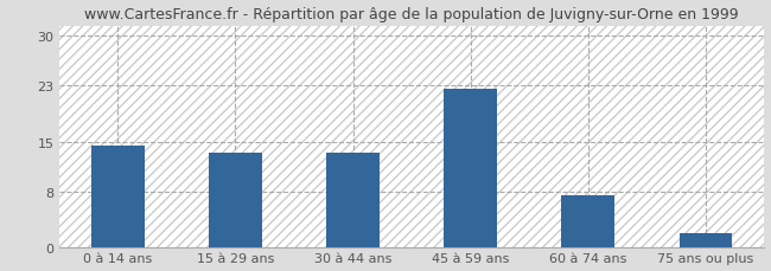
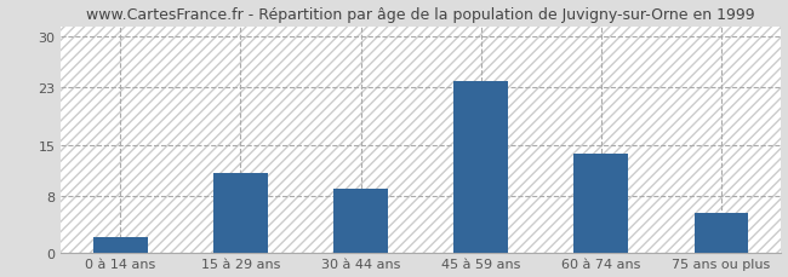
0 à 14 ans: 14.5 -> 2.2
15 à 29 ans: 13.5 -> 11.2
30 à 44 ans: 13.5 -> 9.0
45 à 59 ans: 22.5 -> 23.8
60 à 74 ans: 7.5 -> 13.8
75 ans ou plus: 2.0 -> 5.6
